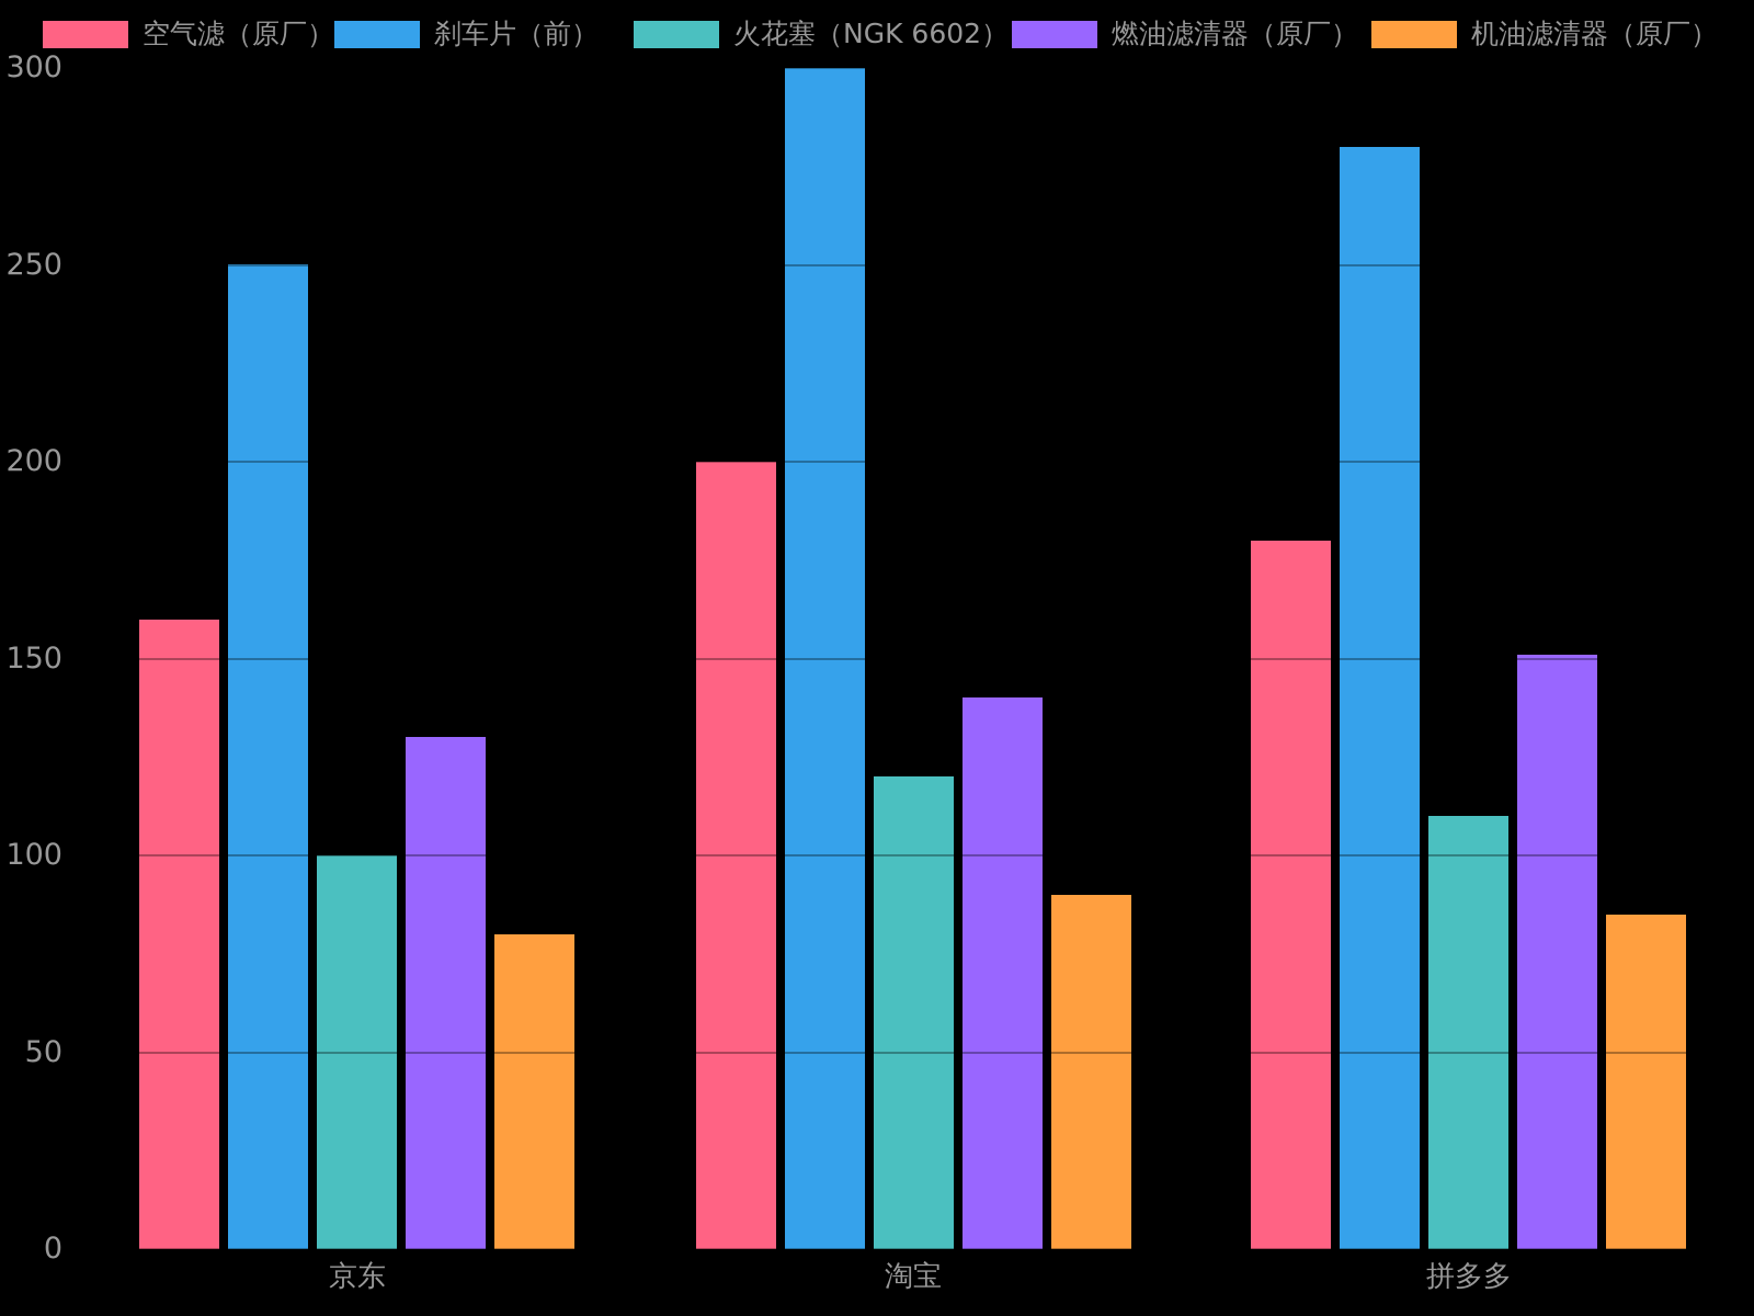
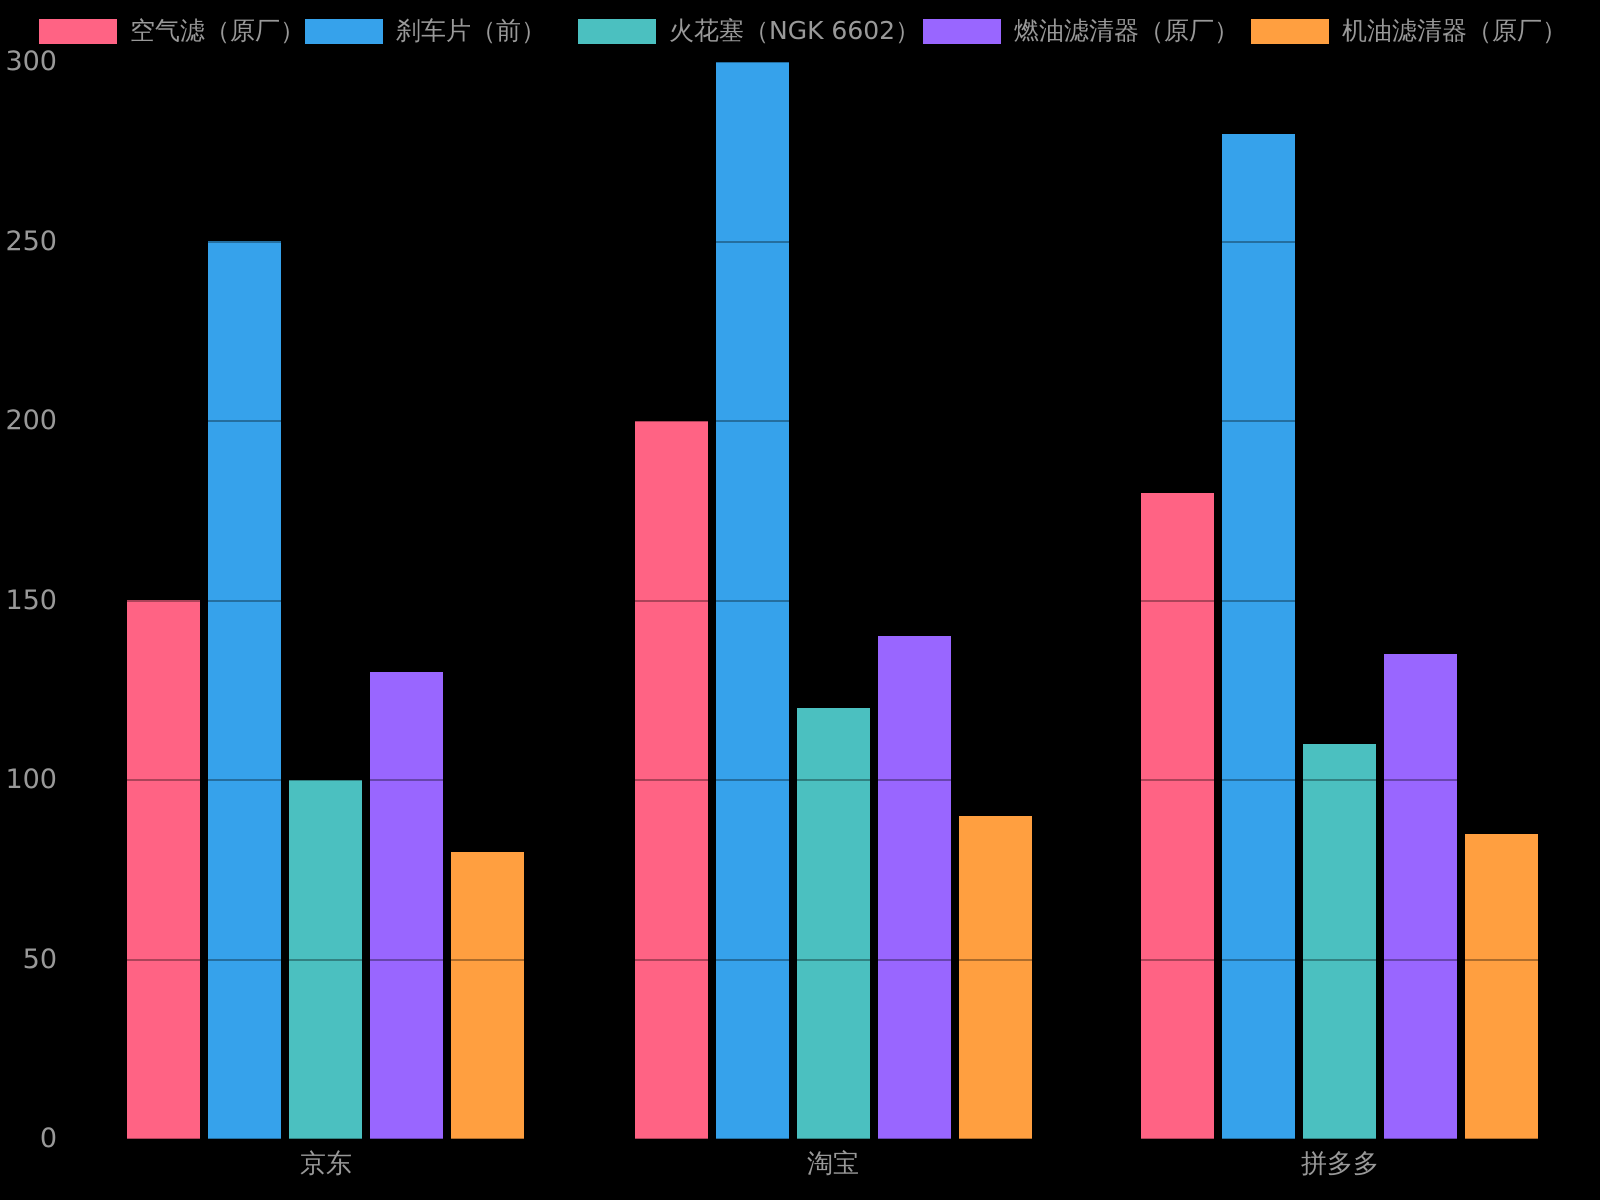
空气滤（原厂）/京东: 160 -> 150
燃油滤清器（原厂）/拼多多: 151 -> 135
